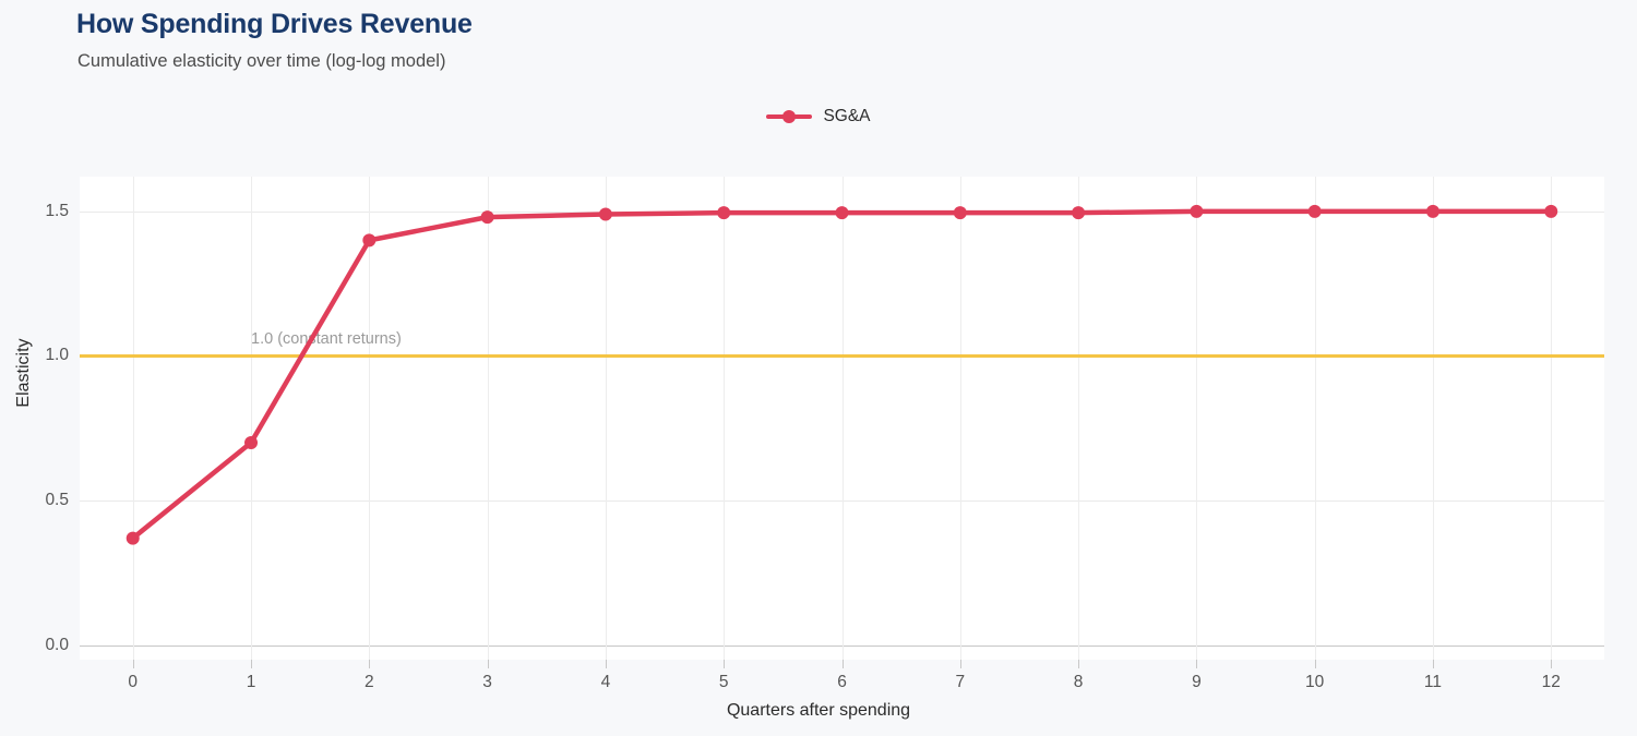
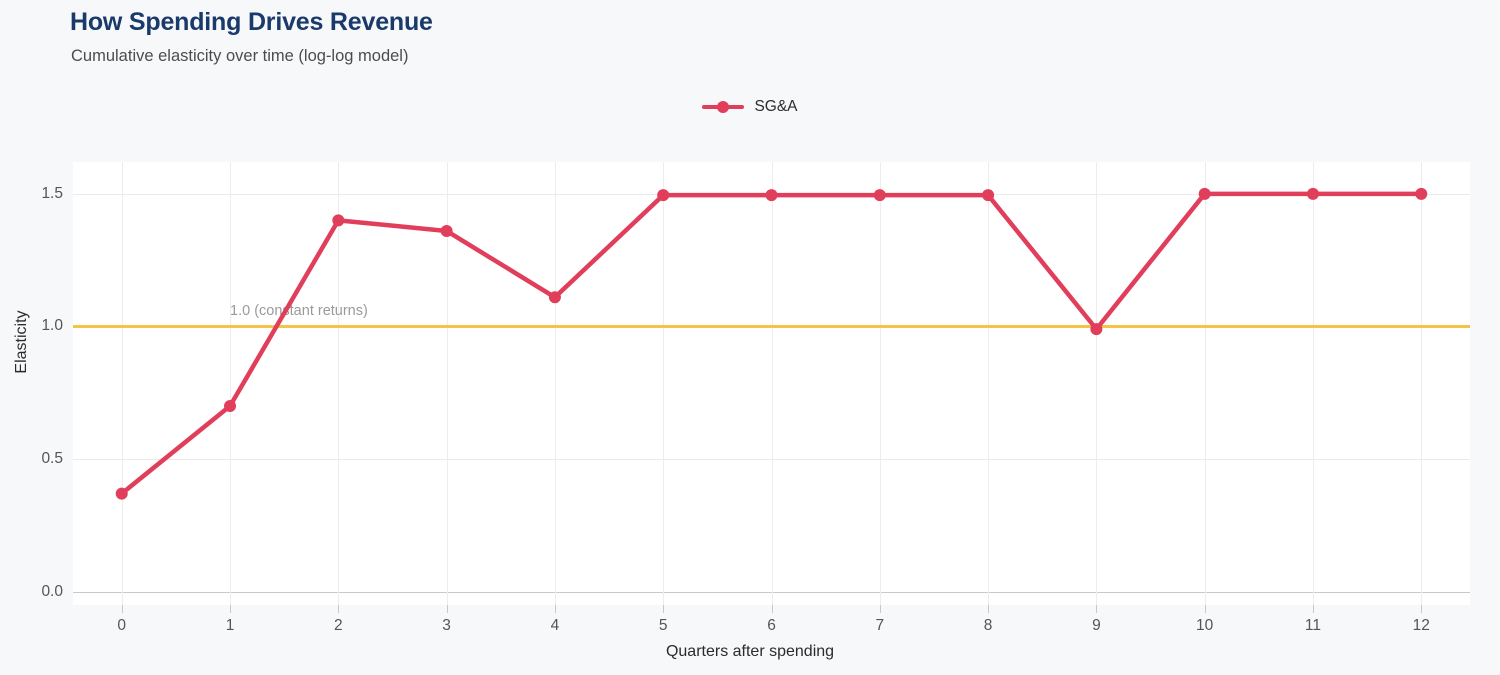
3: 1.48 -> 1.36
4: 1.49 -> 1.11
9: 1.50 -> 0.99
